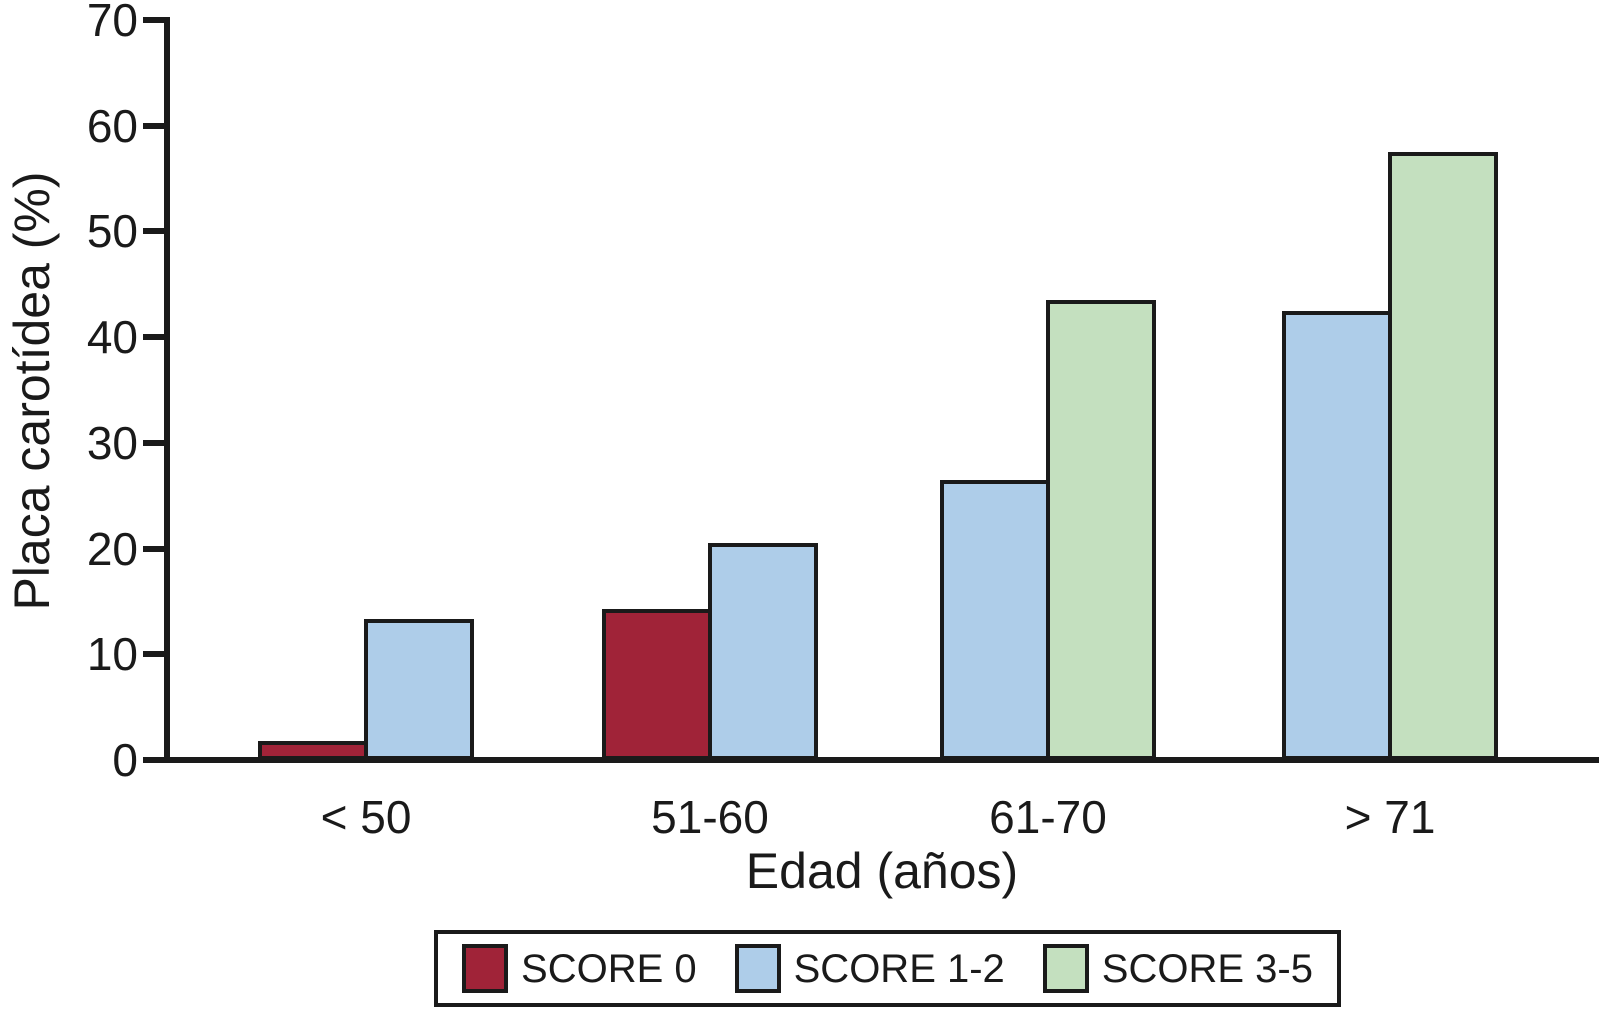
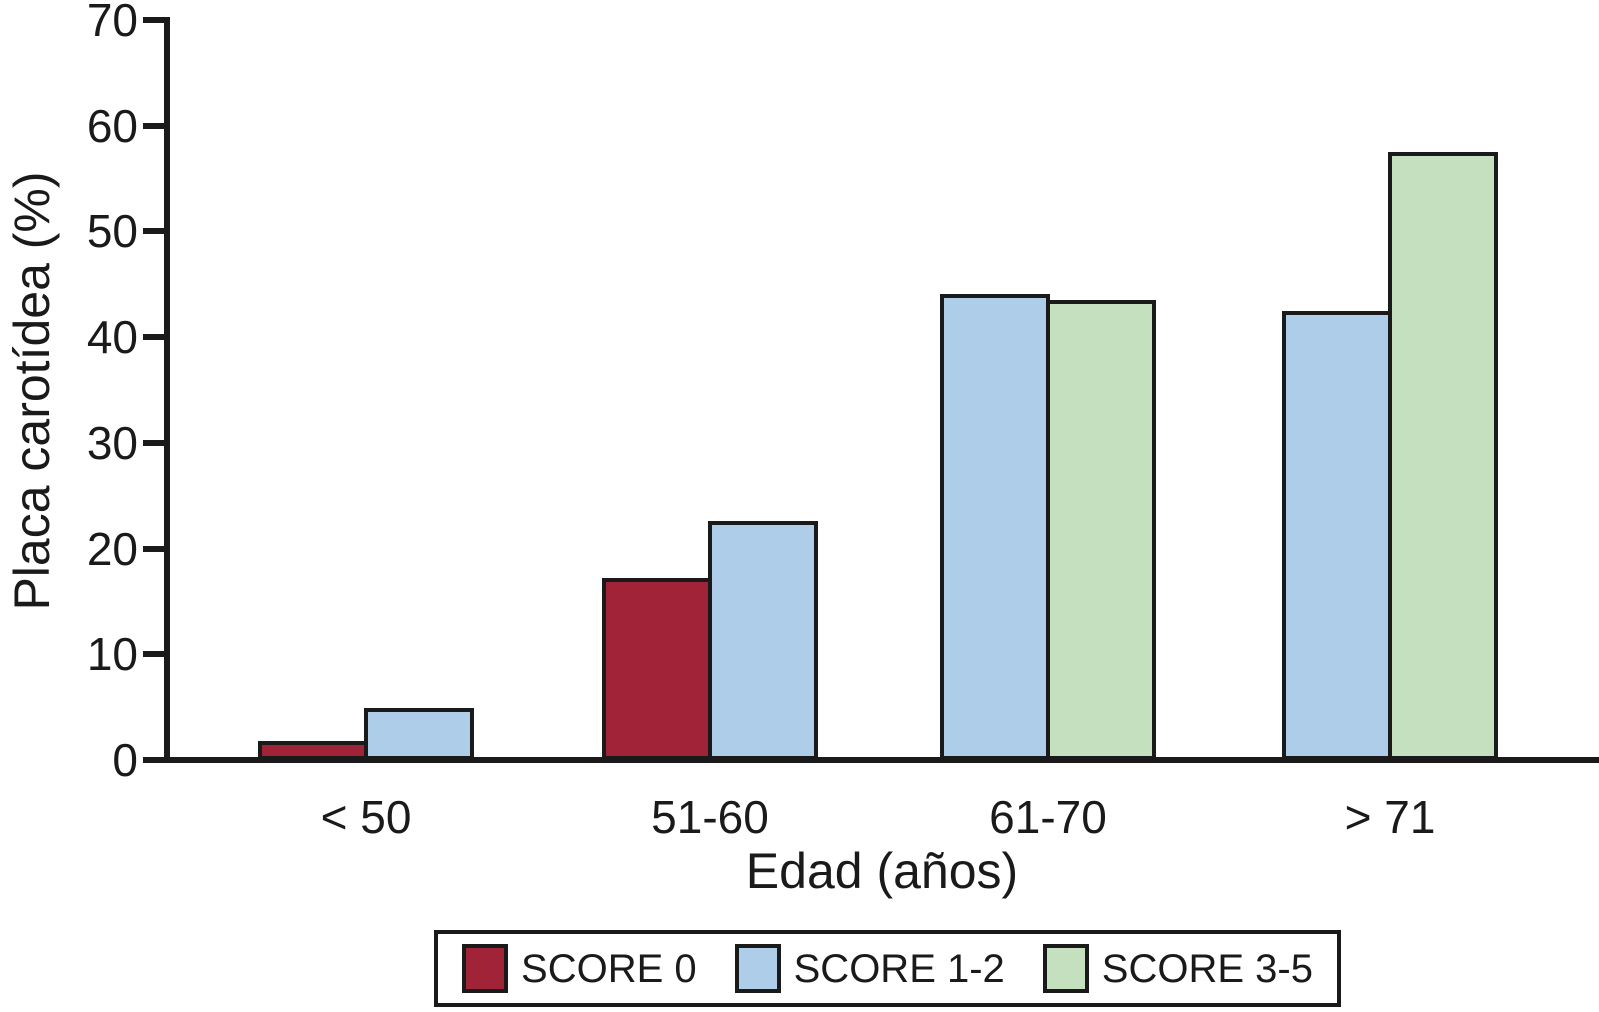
SCORE 1-2/< 50: 13.3 -> 4.9
SCORE 0/51-60: 14.3 -> 17.2
SCORE 1-2/51-60: 20.5 -> 22.6
SCORE 1-2/61-70: 26.5 -> 44.1
